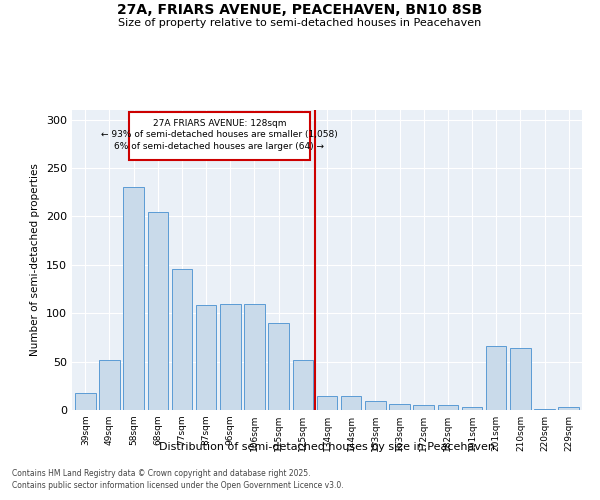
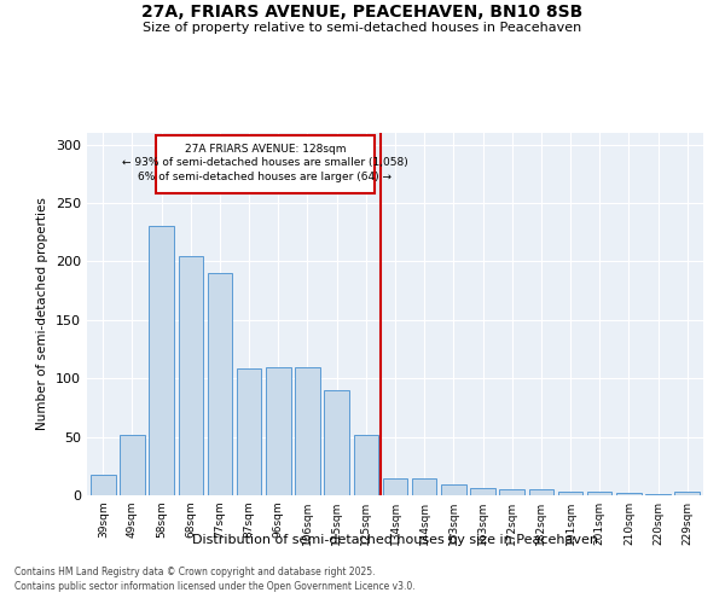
77sqm: 146 -> 190
201sqm: 66 -> 3
210sqm: 64 -> 2
